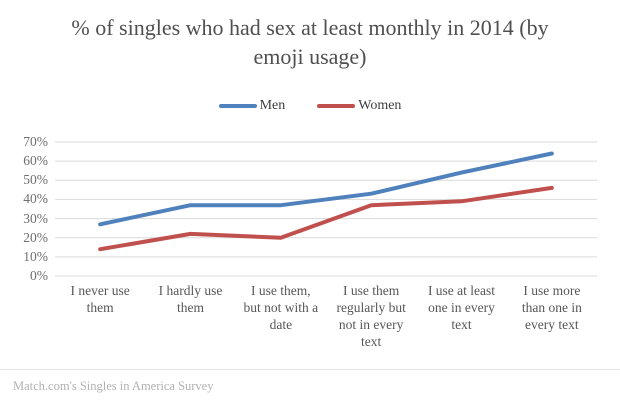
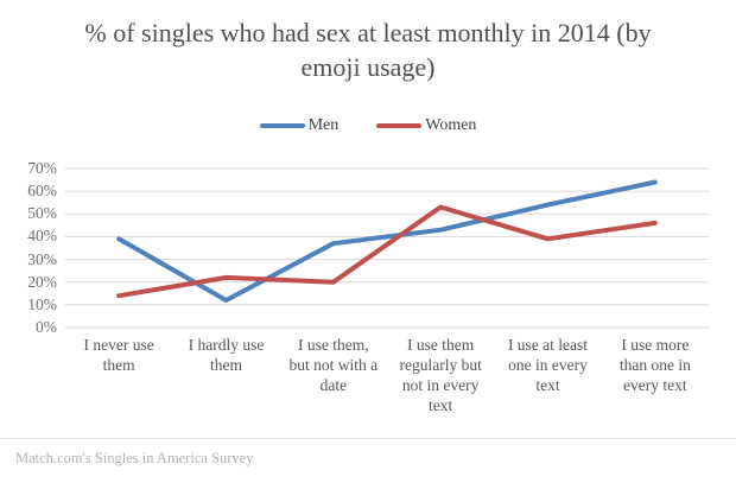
Men/I never use them: 27% -> 39%
Men/I hardly use them: 37% -> 12%
Women/I use them regularly but not in every text: 37% -> 53%
